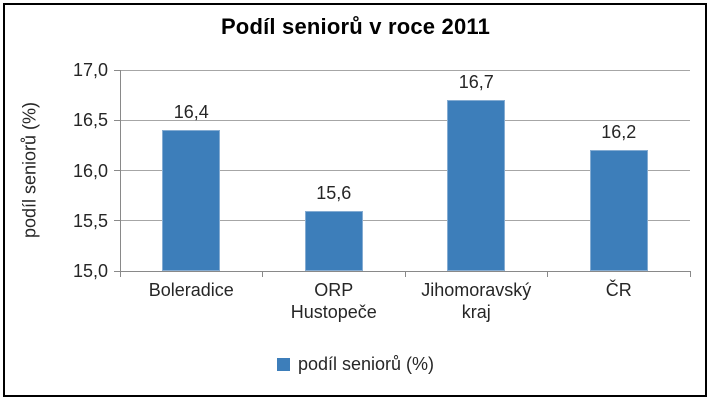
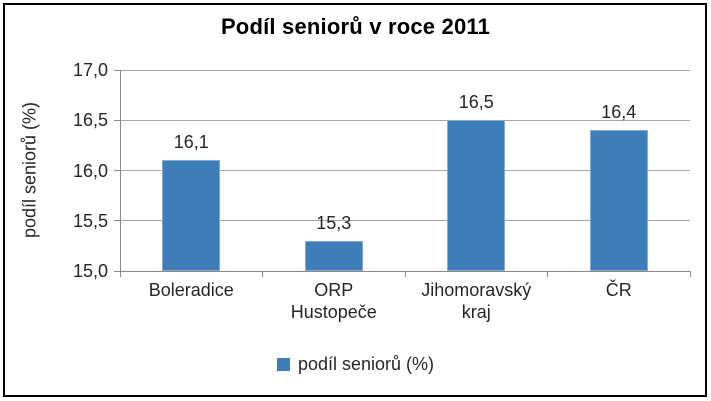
Boleradice: 16,4 -> 16,1
ORP Hustopeče: 15,6 -> 15,3
Jihomoravský kraj: 16,7 -> 16,5
ČR: 16,2 -> 16,4
